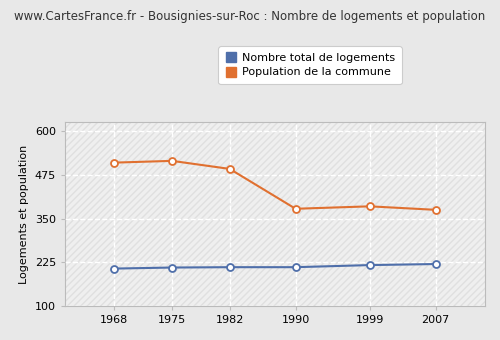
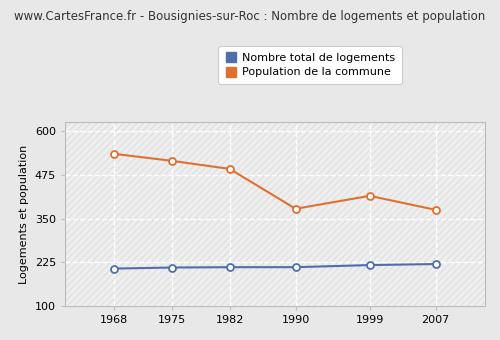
Population de la commune/1968: 510 -> 535
Population de la commune/1999: 385 -> 415
